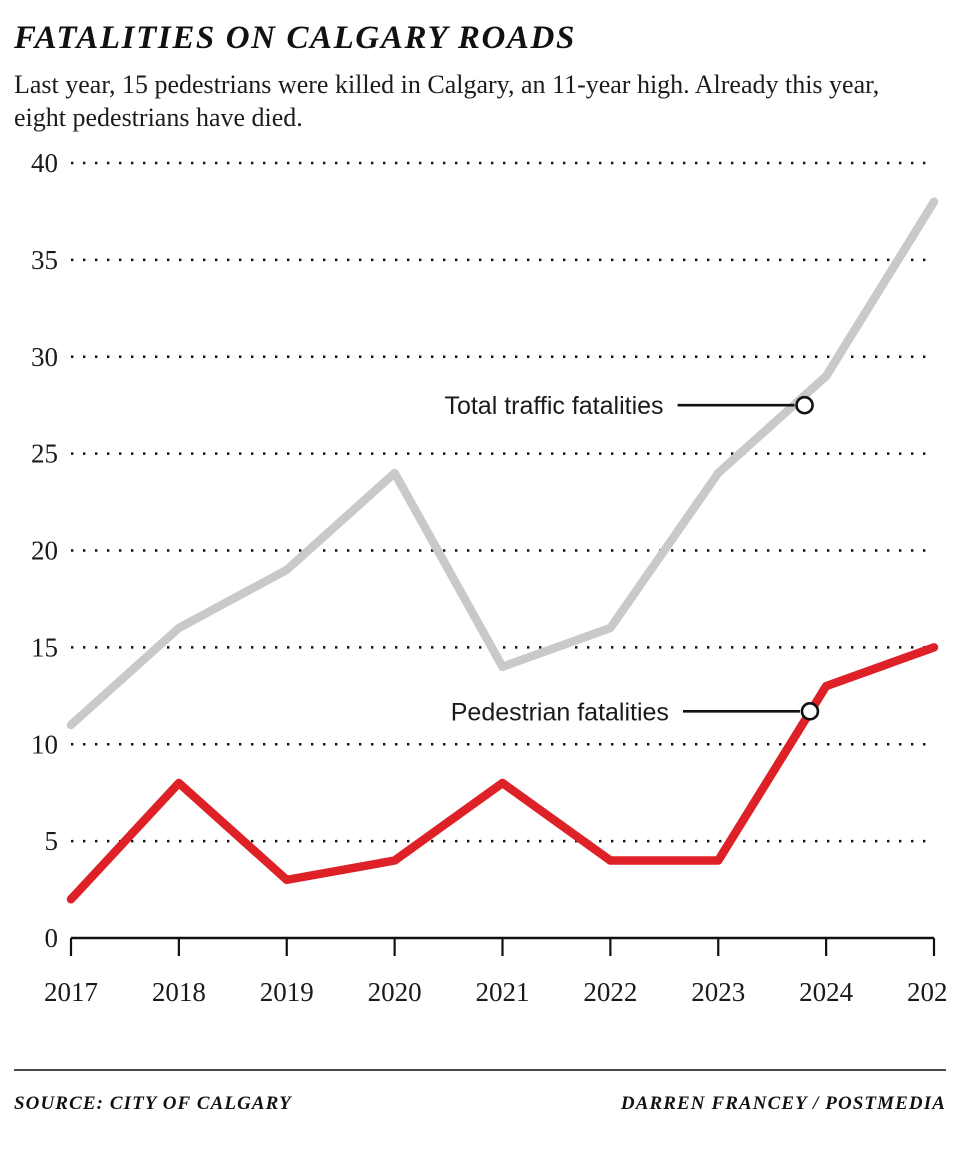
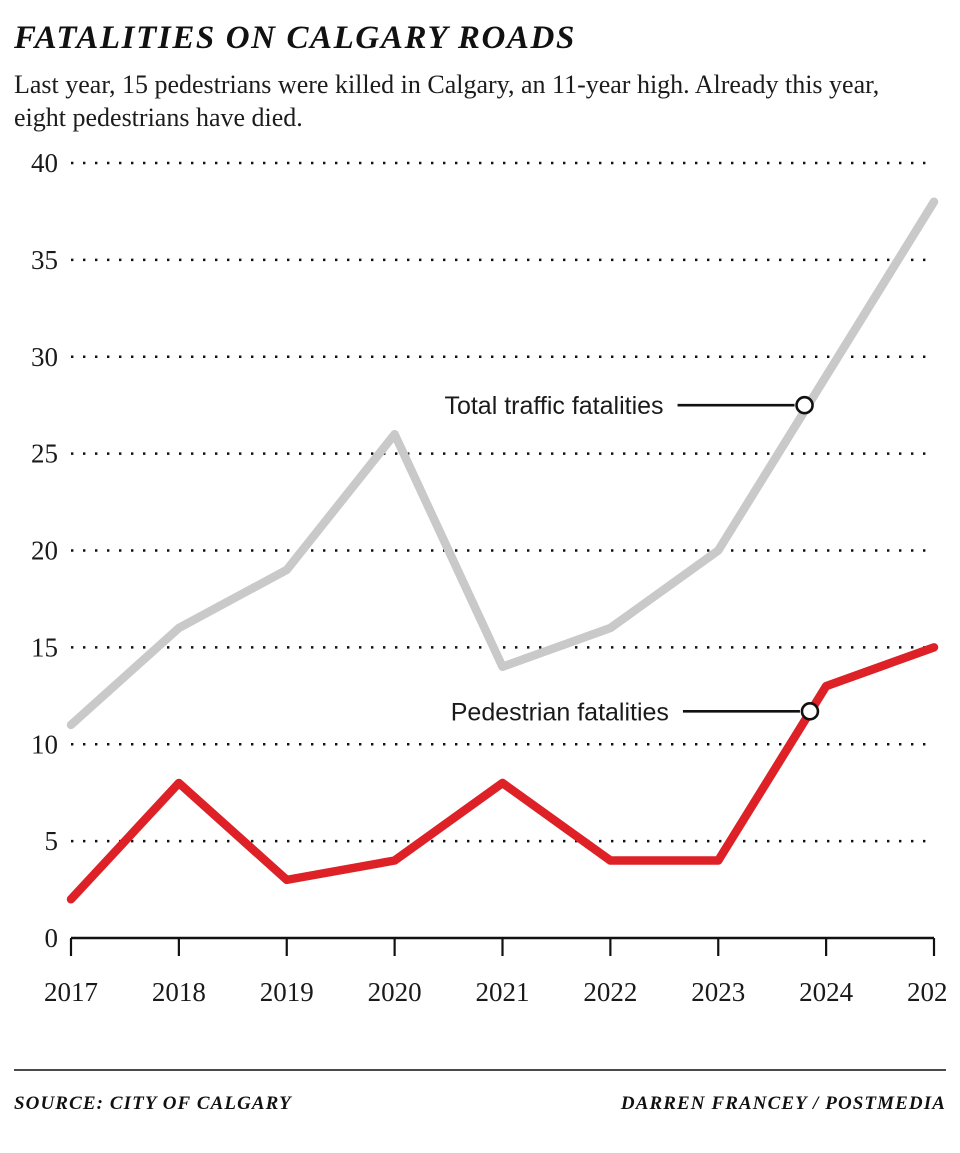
Total traffic fatalities/2020: 24 -> 26
Total traffic fatalities/2023: 24 -> 20
